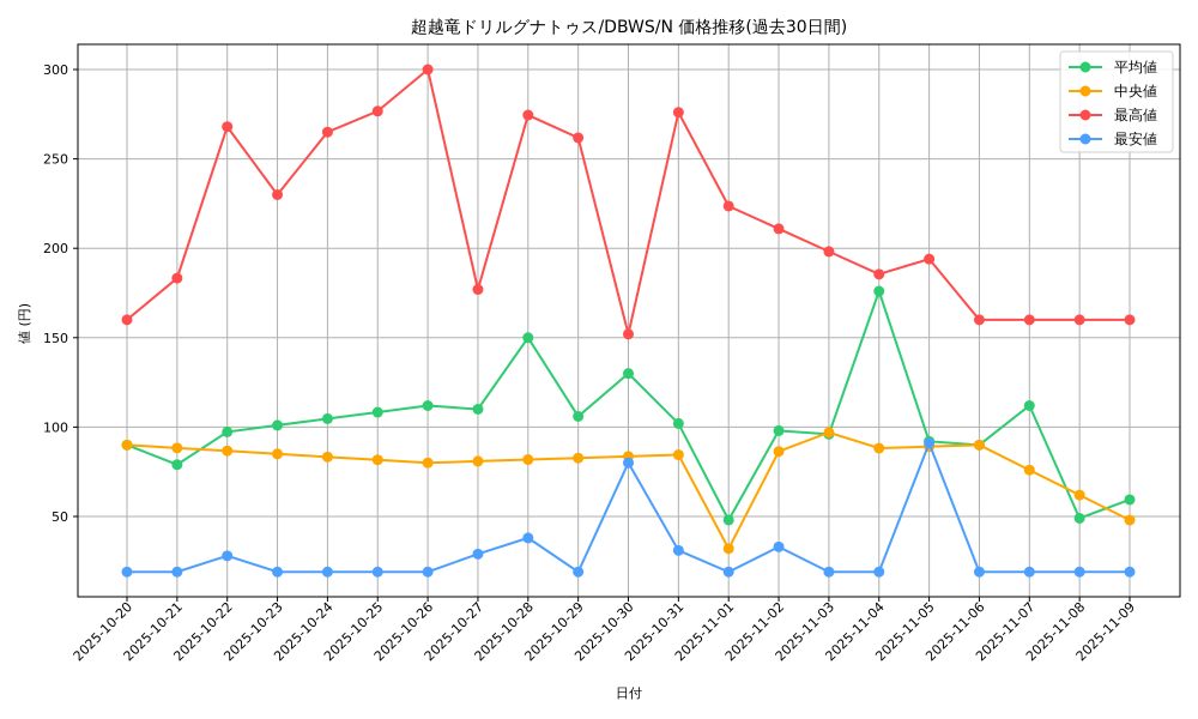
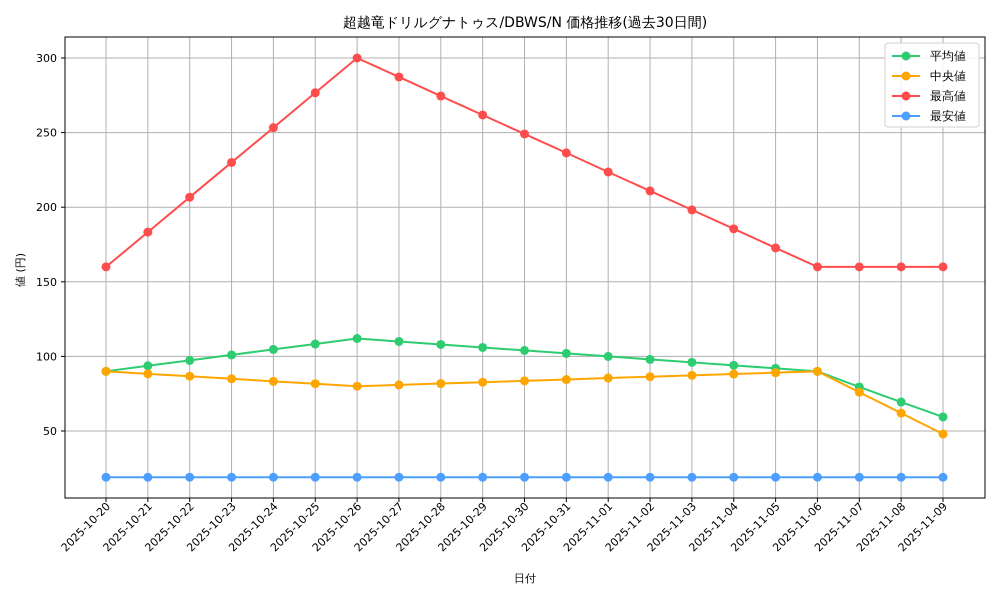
平均値/2025-10-21: 79 -> 94
最高値/2025-10-22: 268 -> 207
最安値/2025-10-22: 28 -> 19
最高値/2025-10-24: 265 -> 253
最高値/2025-10-27: 177 -> 287
最安値/2025-10-27: 29 -> 19
平均値/2025-10-28: 150 -> 108
最安値/2025-10-28: 38 -> 19
平均値/2025-10-30: 130 -> 104
最高値/2025-10-30: 152 -> 249
最安値/2025-10-30: 80 -> 19
最高値/2025-10-31: 276 -> 236
最安値/2025-10-31: 31 -> 19
平均値/2025-11-01: 48 -> 100
中央値/2025-11-01: 32 -> 86
最安値/2025-11-02: 33 -> 19
中央値/2025-11-03: 97 -> 87
平均値/2025-11-04: 176 -> 94
最高値/2025-11-05: 194 -> 173
最安値/2025-11-05: 91 -> 19
平均値/2025-11-07: 112 -> 80
平均値/2025-11-08: 49 -> 69
